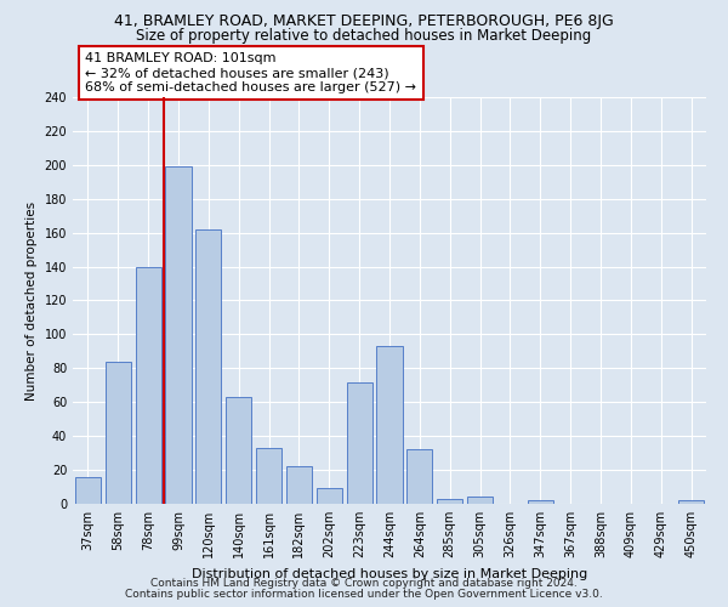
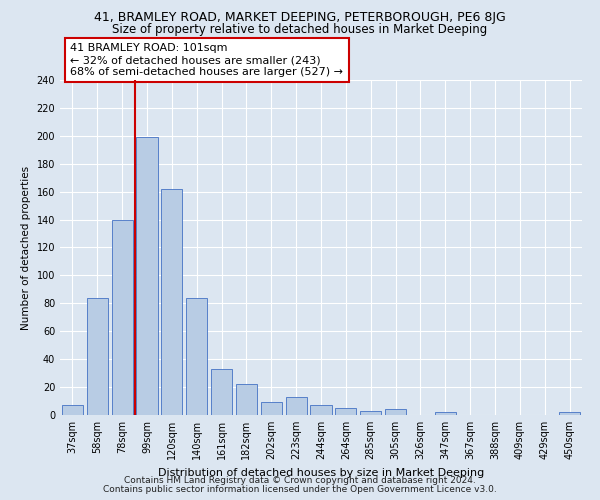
37sqm: 16 -> 7
140sqm: 63 -> 84
223sqm: 72 -> 13
244sqm: 93 -> 7
264sqm: 32 -> 5
